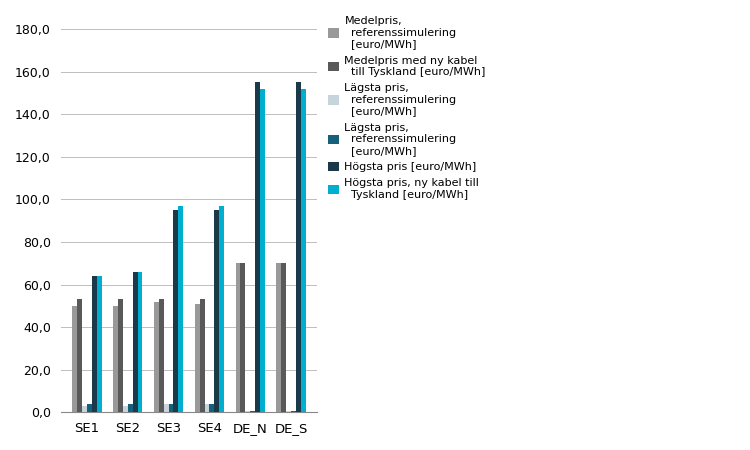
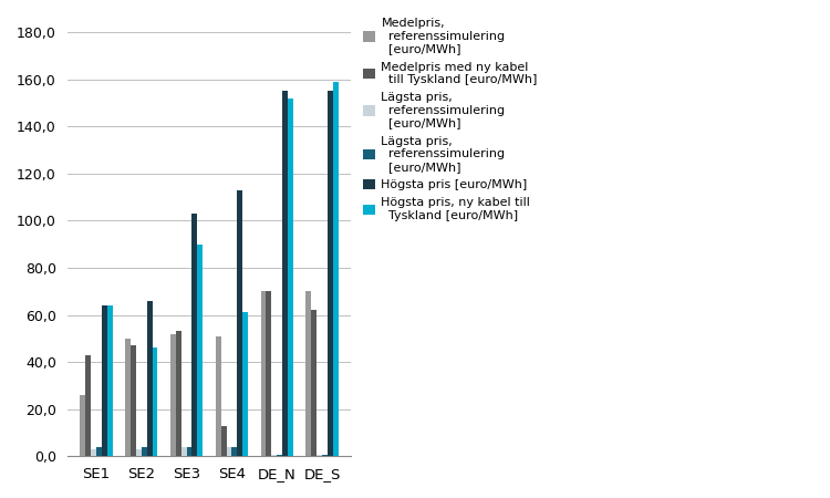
Medelpris, referenssimulering [euro/MWh]/SE1: 50 -> 26
Medelpris med ny kabel till Tyskland [euro/MWh]/SE1: 53 -> 43
Medelpris med ny kabel till Tyskland [euro/MWh]/SE2: 53 -> 47
Högsta pris, ny kabel till Tyskland [euro/MWh]/SE2: 66 -> 46
Högsta pris [euro/MWh]/SE3: 95 -> 103
Högsta pris, ny kabel till Tyskland [euro/MWh]/SE3: 97 -> 90
Medelpris med ny kabel till Tyskland [euro/MWh]/SE4: 53 -> 13
Högsta pris [euro/MWh]/SE4: 95 -> 113
Högsta pris, ny kabel till Tyskland [euro/MWh]/SE4: 97 -> 61
Medelpris med ny kabel till Tyskland [euro/MWh]/DE_S: 70 -> 62
Högsta pris, ny kabel till Tyskland [euro/MWh]/DE_S: 152 -> 159
